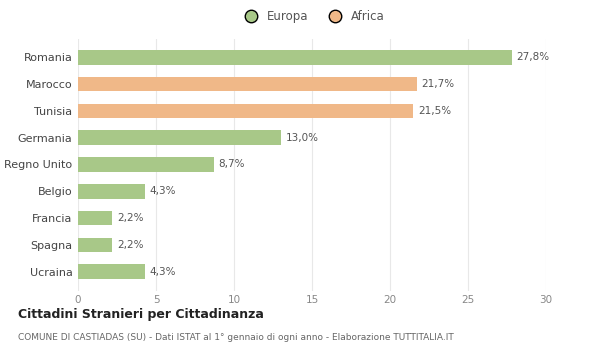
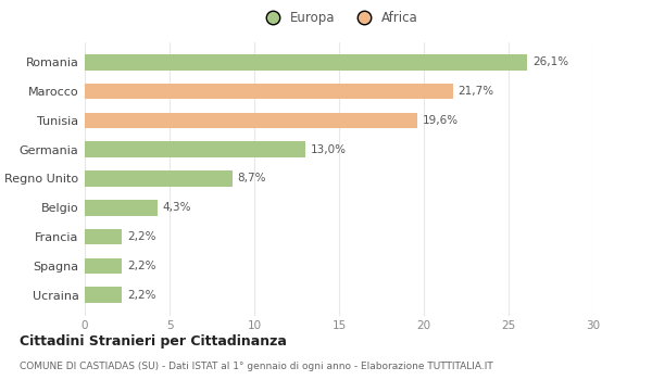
Romania: 27,8% -> 26,1%
Tunisia: 21,5% -> 19,6%
Ucraina: 4,3% -> 2,2%
